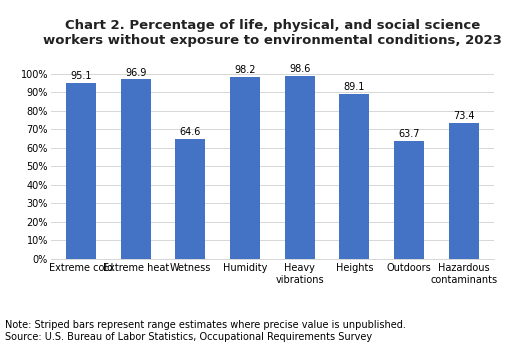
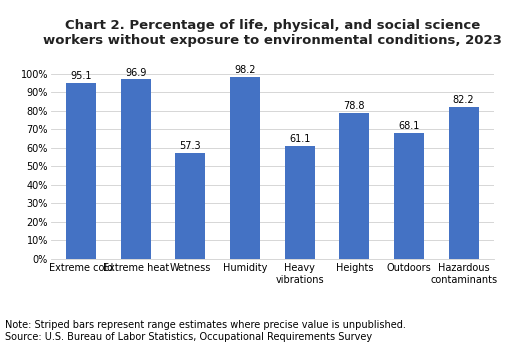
Wetness: 64.6 -> 57.3
Heavy vibrations: 98.6 -> 61.1
Heights: 89.1 -> 78.8
Outdoors: 63.7 -> 68.1
Hazardous contaminants: 73.4 -> 82.2
